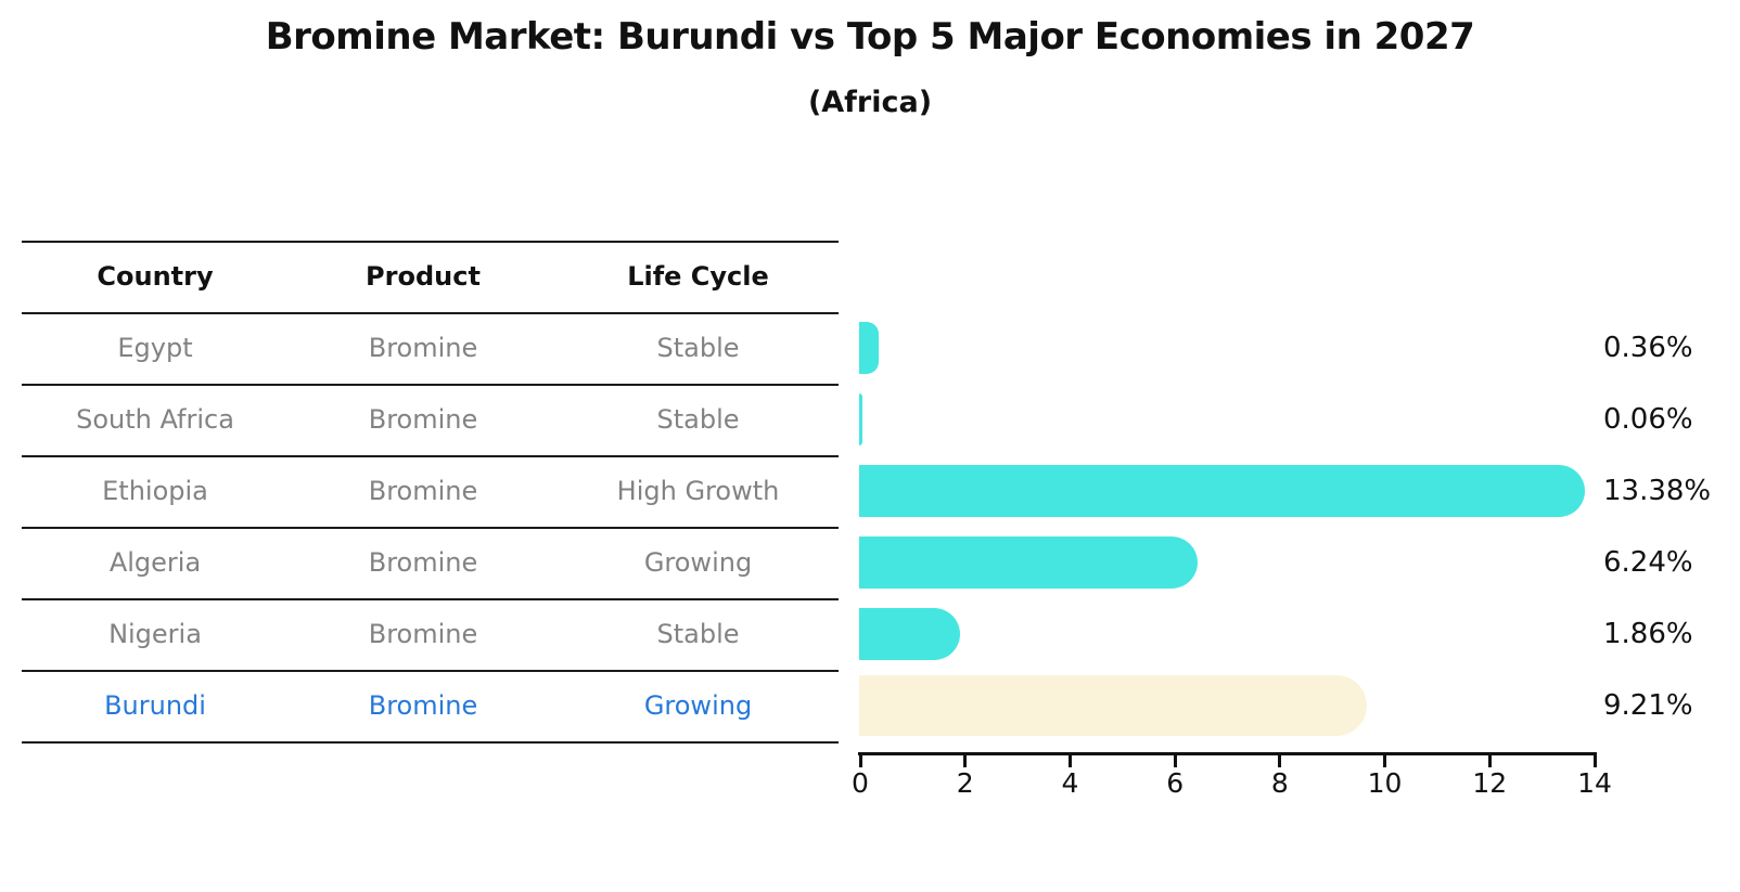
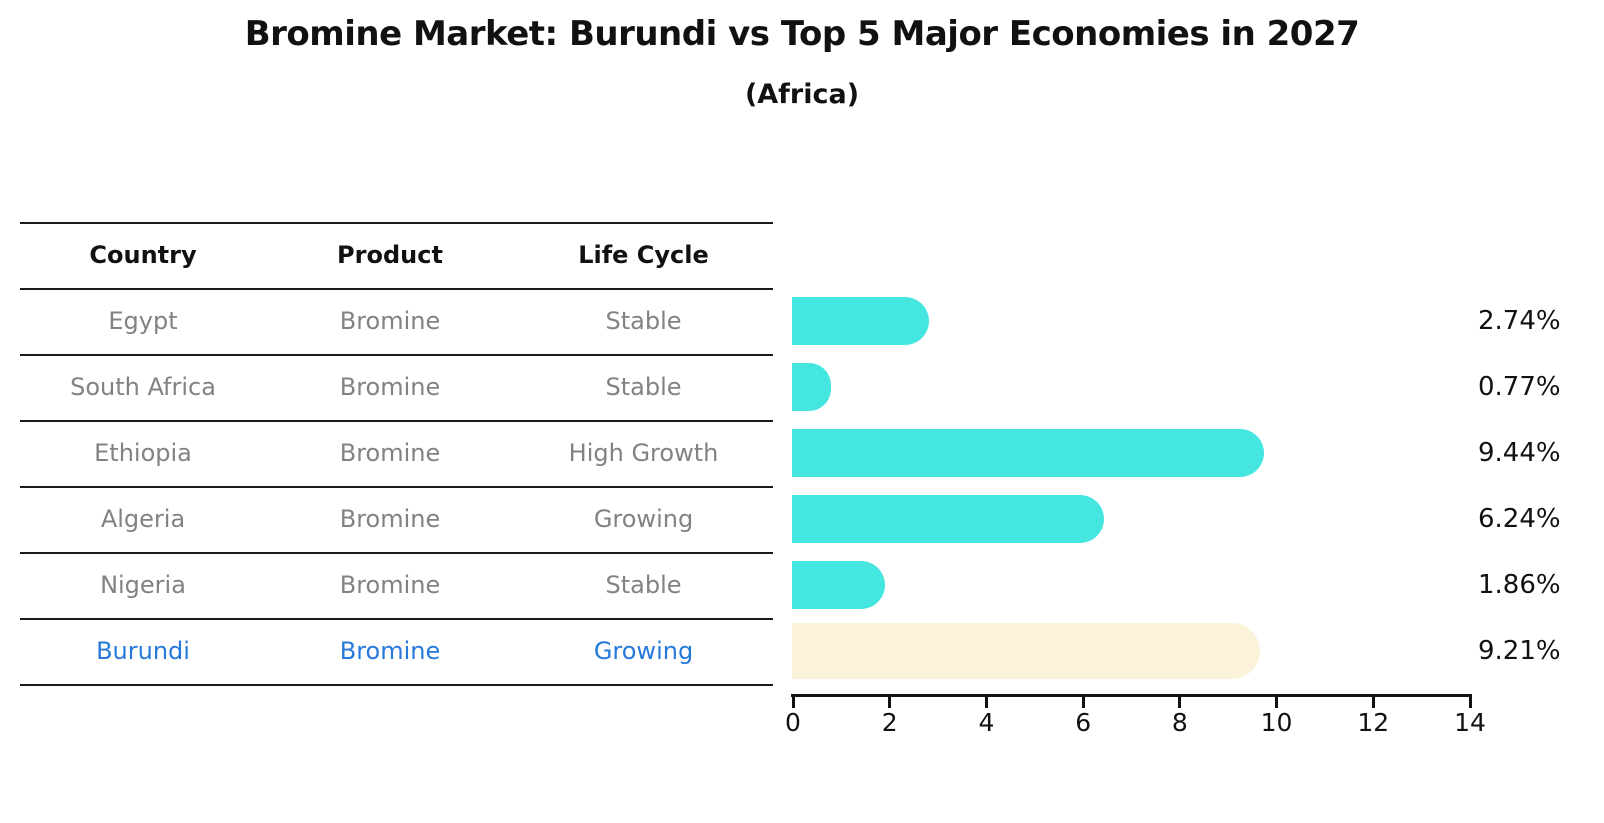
Egypt: 0.36% -> 2.74%
South Africa: 0.06% -> 0.77%
Ethiopia: 13.38% -> 9.44%
